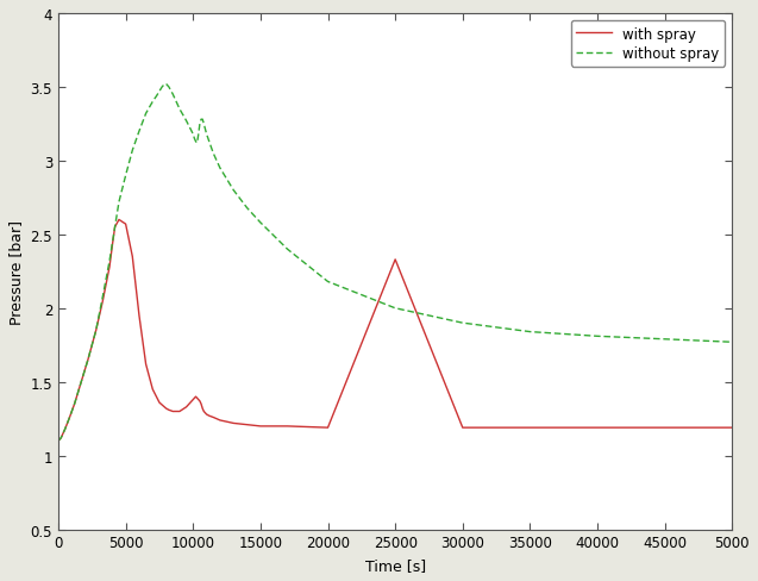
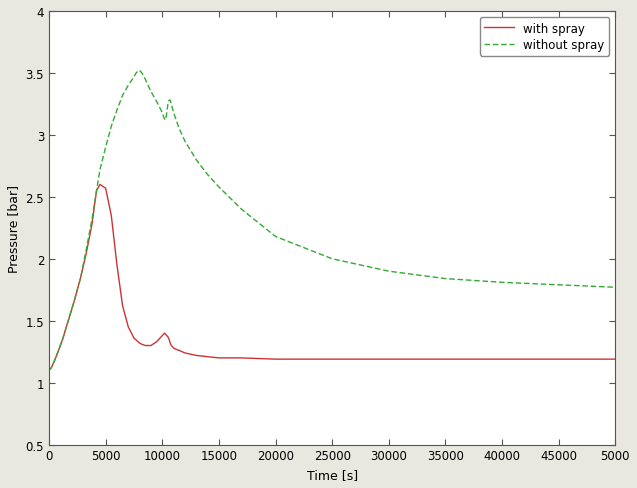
with spray/25000: 2.33 -> 1.19
